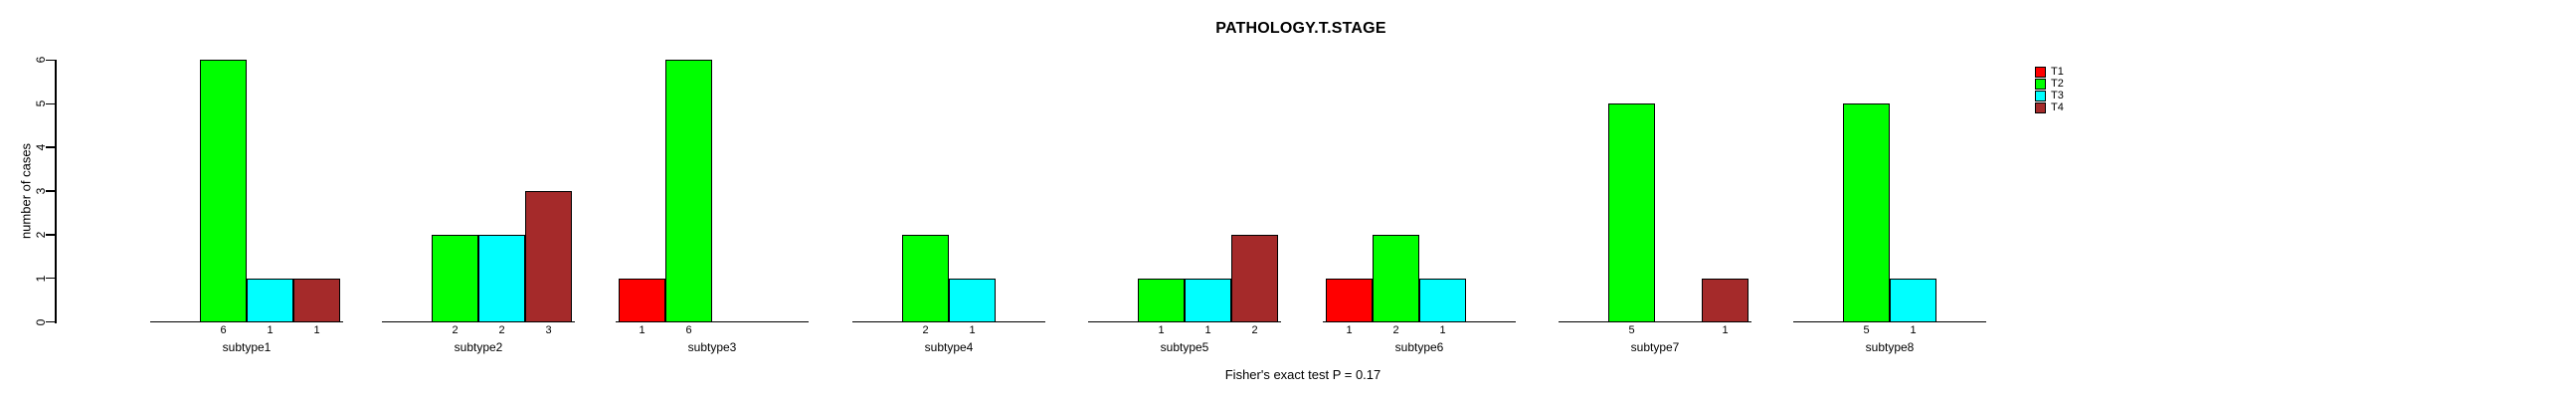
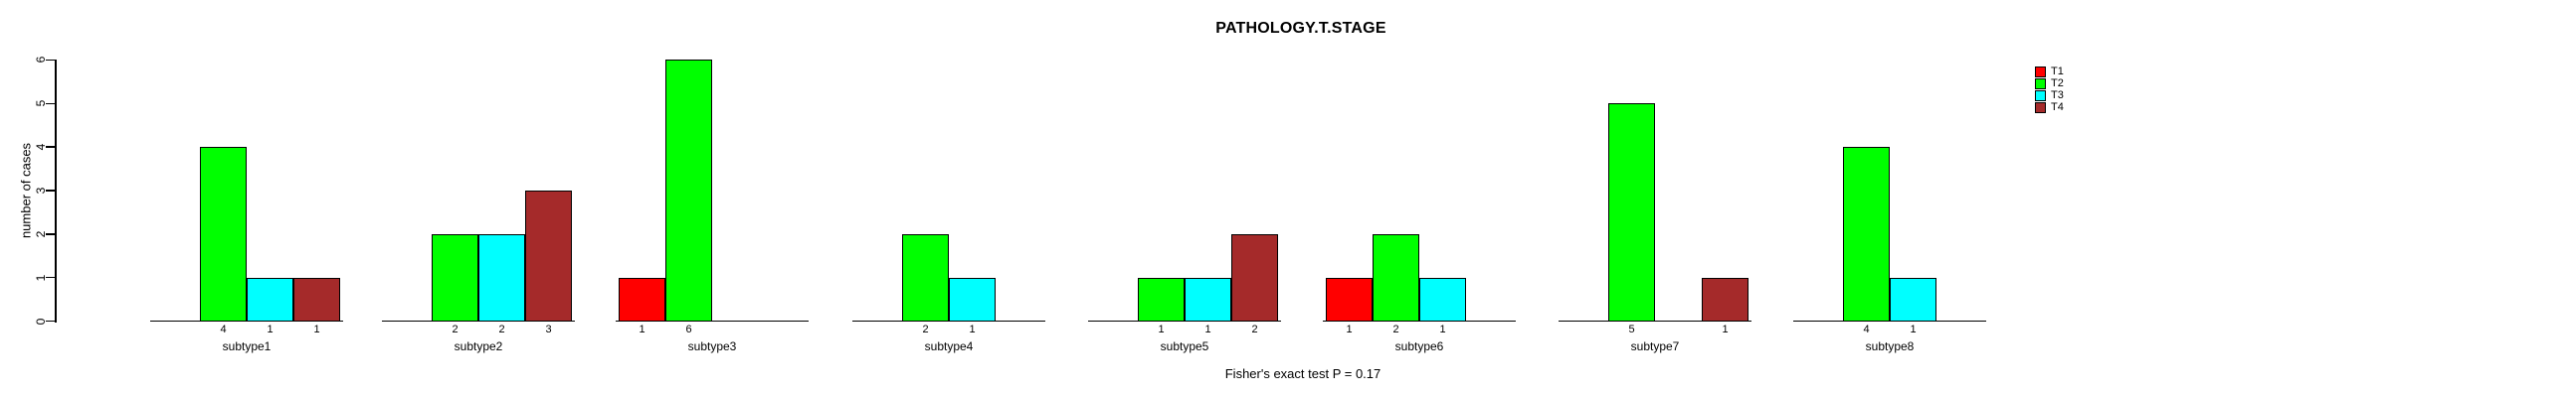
T2/subtype1: 6 -> 4
T2/subtype8: 5 -> 4
